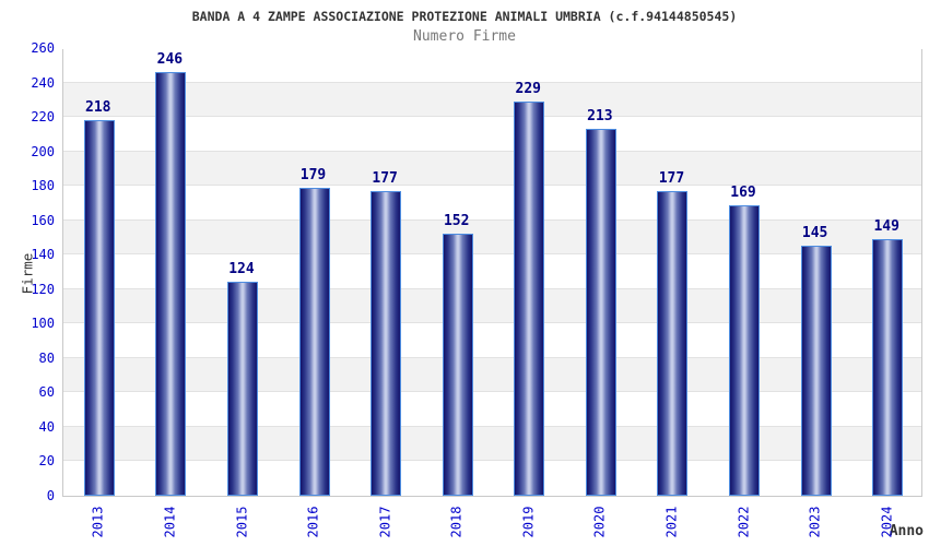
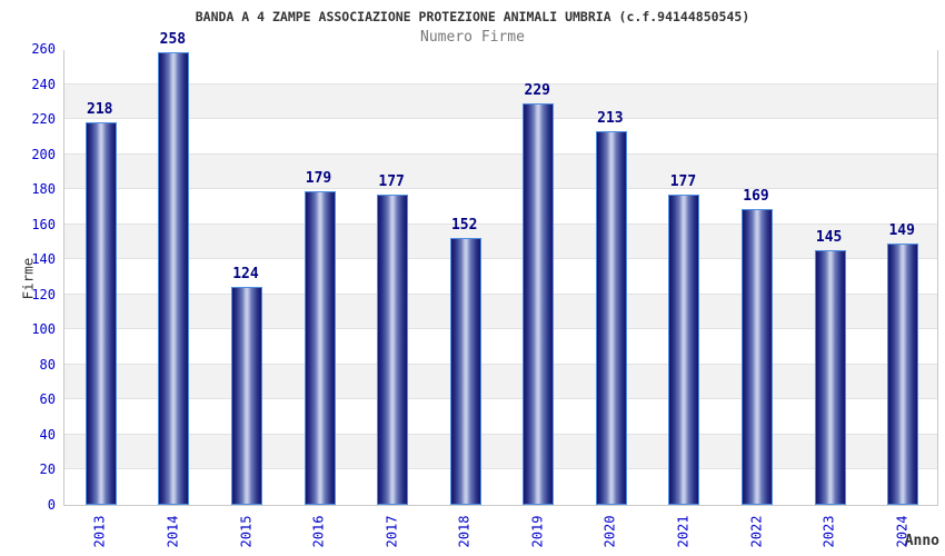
2014: 246 -> 258
